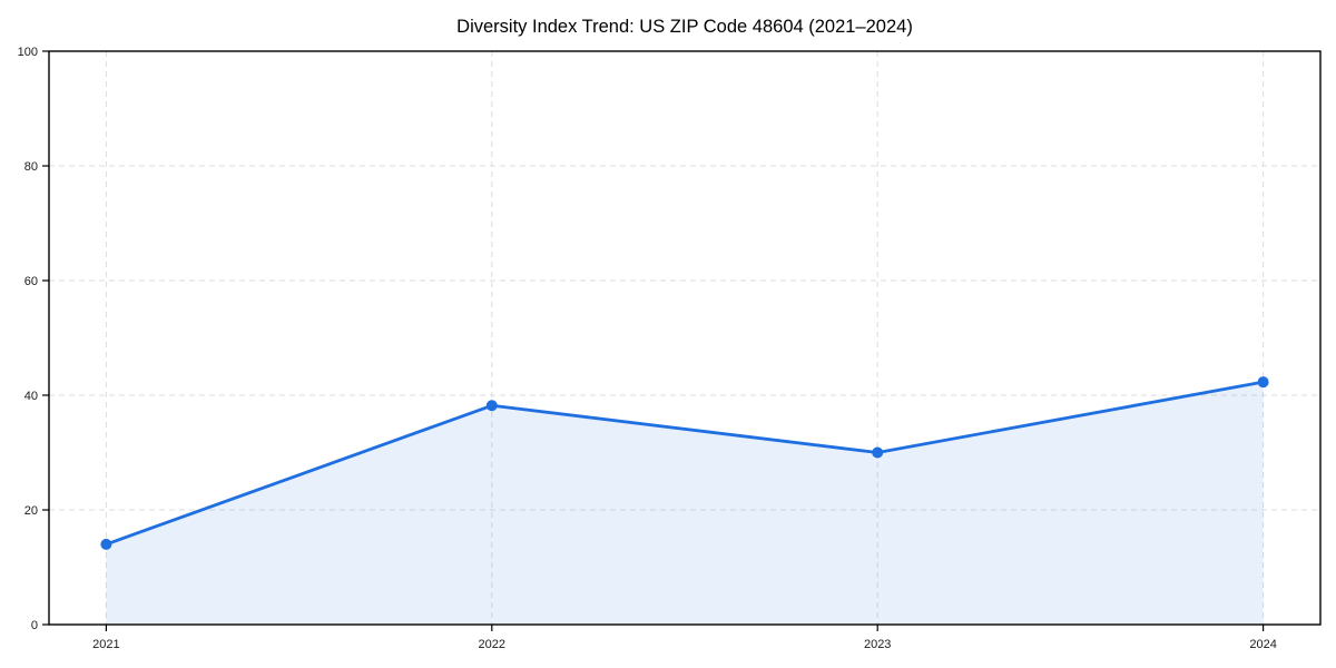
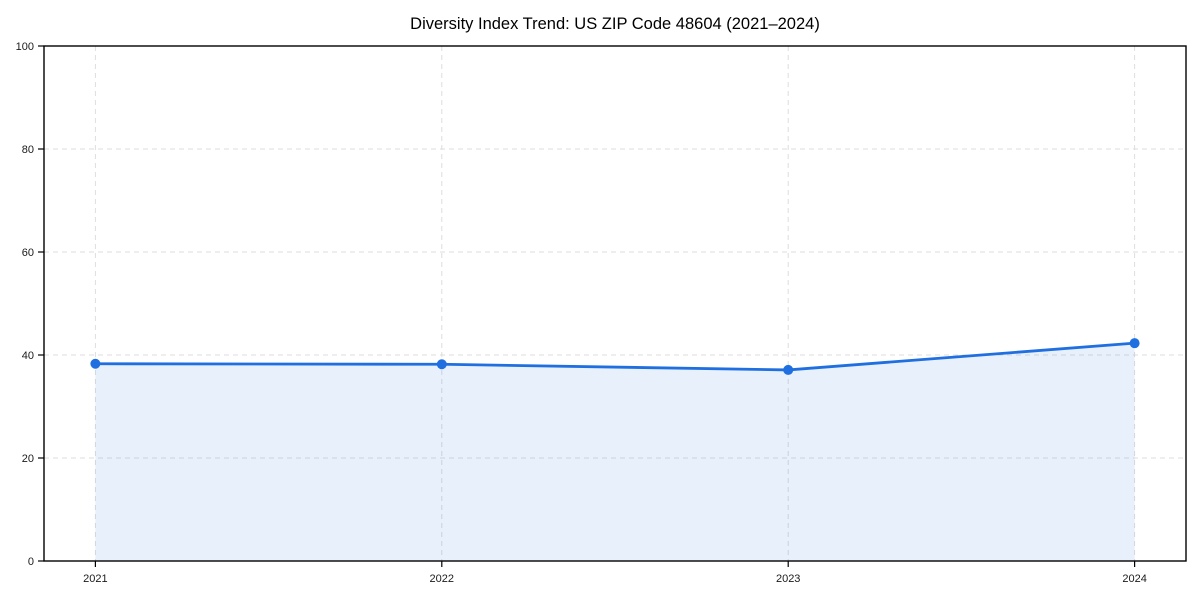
2021: 14 -> 38
2023: 30 -> 37
